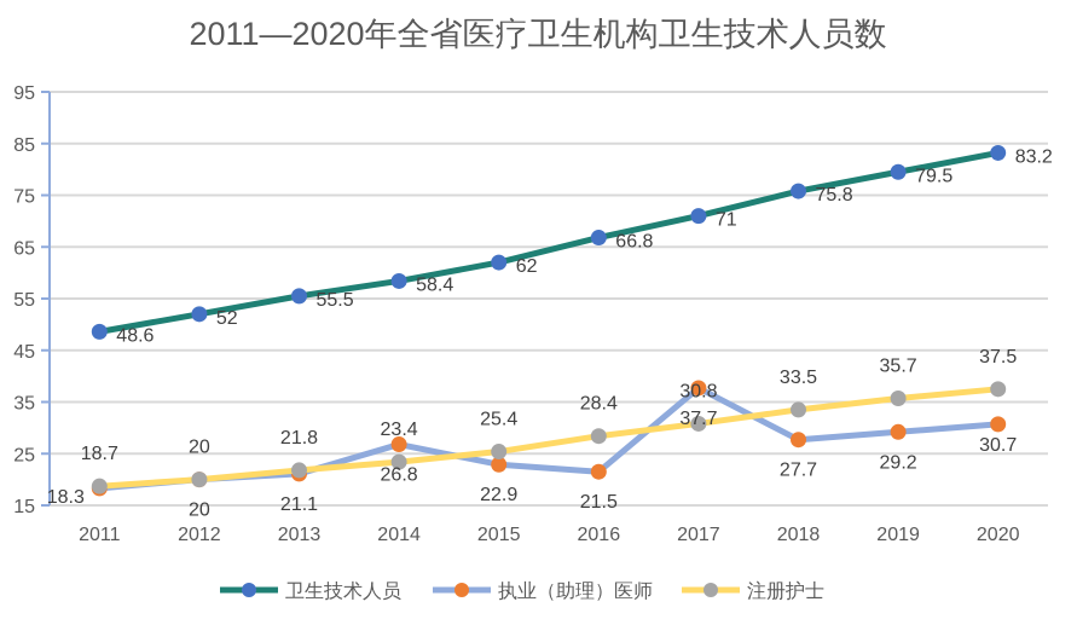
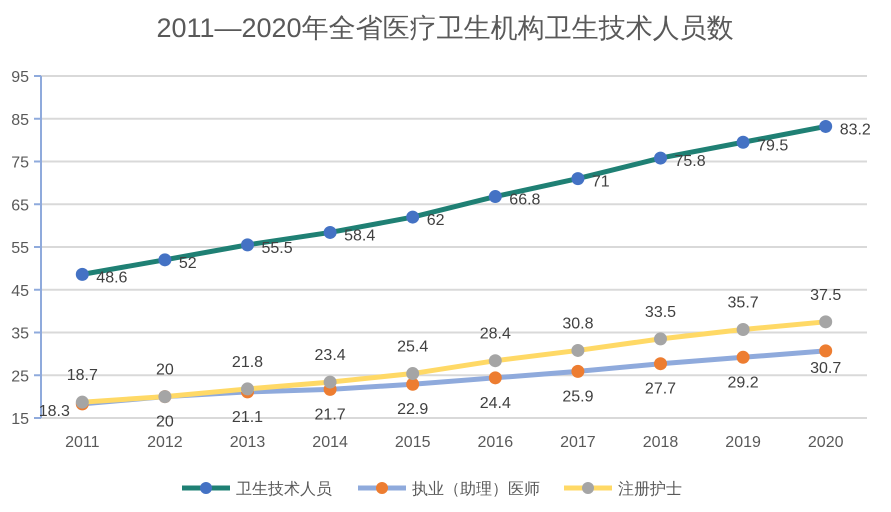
执业（助理）医师/2014: 26.8 -> 21.7
执业（助理）医师/2016: 21.5 -> 24.4
执业（助理）医师/2017: 37.7 -> 25.9
